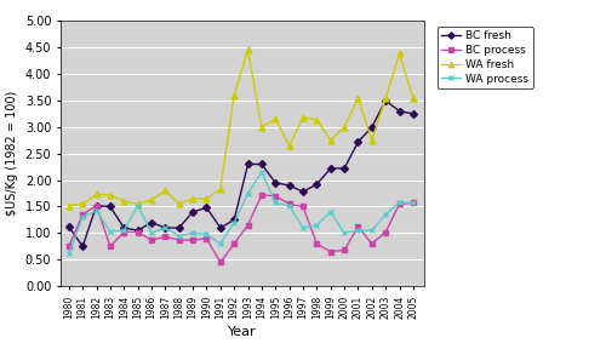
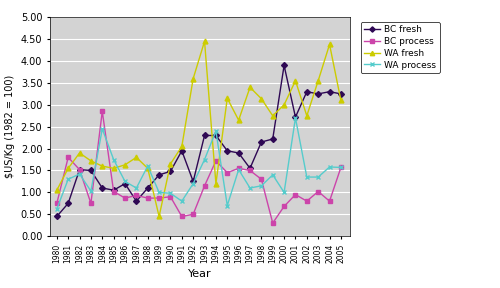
BC fresh/1980: 1.12 -> 0.45
WA fresh/1980: 1.52 -> 1.05
BC process/1981: 1.35 -> 1.80
WA fresh/1982: 1.73 -> 1.90
BC process/1984: 1.02 -> 2.85
WA process/1984: 1.05 -> 2.45
WA process/1985: 1.52 -> 1.75
WA process/1986: 1.00 -> 1.25
BC fresh/1987: 1.10 -> 0.80
WA process/1988: 0.95 -> 1.60
WA fresh/1989: 1.65 -> 0.45
BC fresh/1991: 1.10 -> 1.95
WA fresh/1991: 1.83 -> 2.05
BC process/1992: 0.80 -> 0.50
WA fresh/1994: 3.00 -> 1.20
WA process/1994: 2.15 -> 2.40
BC process/1995: 1.70 -> 1.45
WA process/1995: 1.57 -> 0.70
BC fresh/1997: 1.78 -> 1.55
WA fresh/1997: 3.18 -> 3.40
BC fresh/1998: 1.92 -> 2.15
BC process/1998: 0.80 -> 1.30
BC process/1999: 0.65 -> 0.30
BC fresh/2000: 2.22 -> 3.90
BC process/2001: 1.12 -> 0.95
WA process/2001: 1.05 -> 2.70
BC fresh/2002: 3.00 -> 3.30
WA process/2002: 1.05 -> 1.35
BC fresh/2003: 3.50 -> 3.25
BC process/2004: 1.55 -> 0.80
WA fresh/2005: 3.55 -> 3.10
